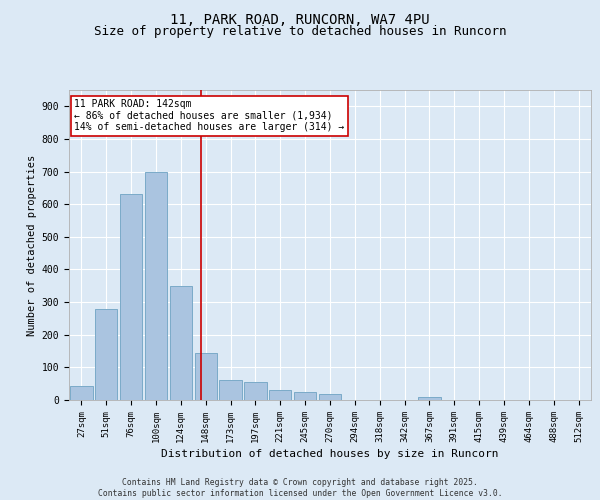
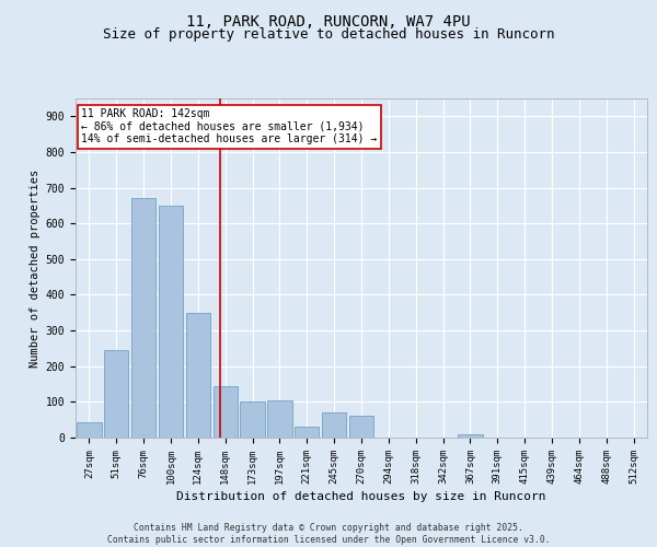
51sqm: 280 -> 245
76sqm: 630 -> 670
100sqm: 700 -> 650
173sqm: 60 -> 100
197sqm: 55 -> 105
245sqm: 25 -> 70
270sqm: 18 -> 60
